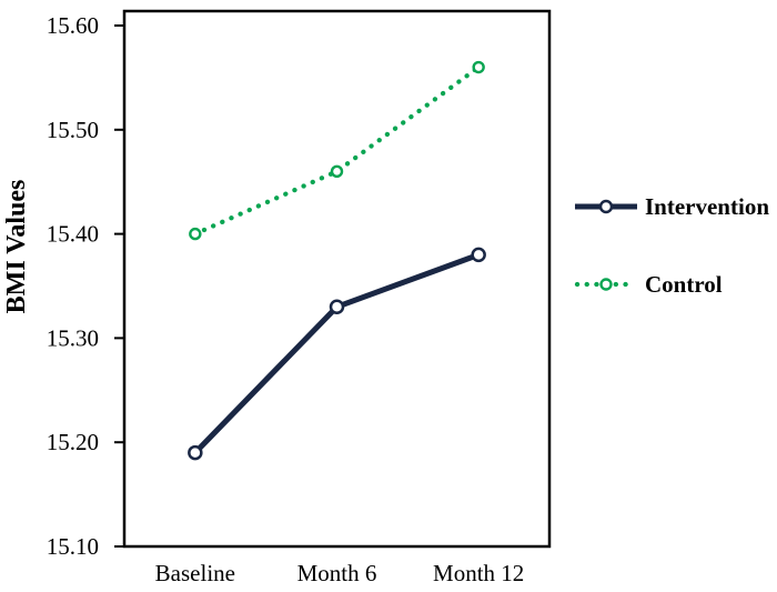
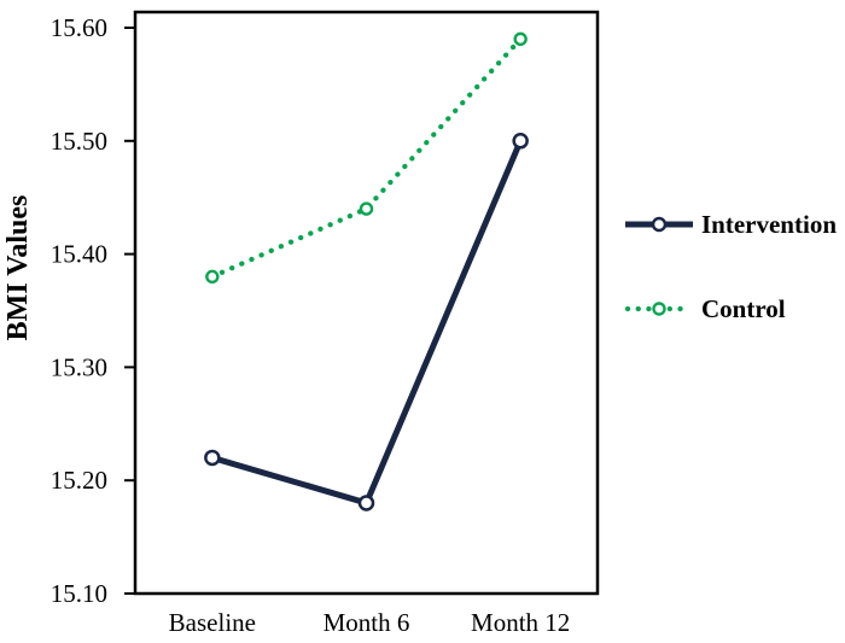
Intervention/Baseline: 15.19 -> 15.22
Control/Baseline: 15.40 -> 15.38
Intervention/Month 6: 15.33 -> 15.18
Control/Month 6: 15.46 -> 15.44
Intervention/Month 12: 15.38 -> 15.50
Control/Month 12: 15.56 -> 15.59
